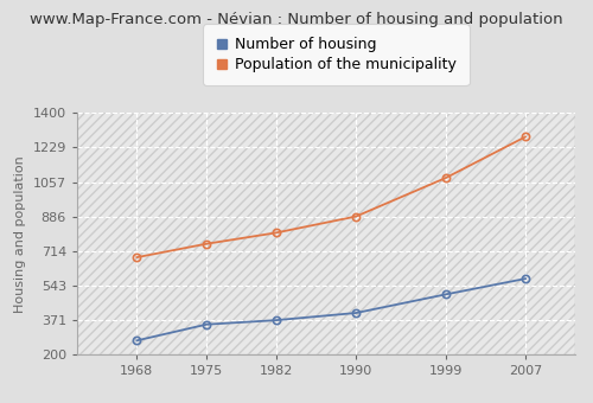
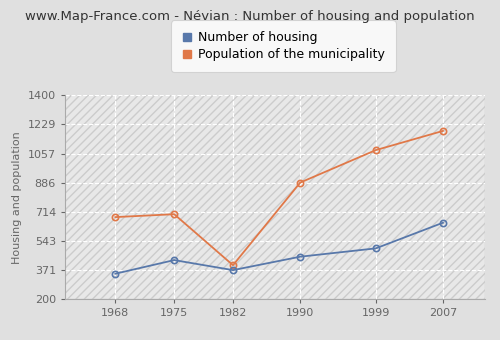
Number of housing/1968: 270 -> 350
Number of housing/1975: 350 -> 430
Population of the municipality/1975: 750 -> 700
Population of the municipality/1982: 800 -> 400
Number of housing/1990: 410 -> 450
Number of housing/2007: 580 -> 650
Population of the municipality/2007: 1280 -> 1190
